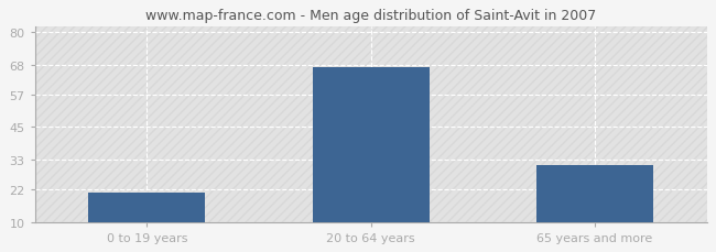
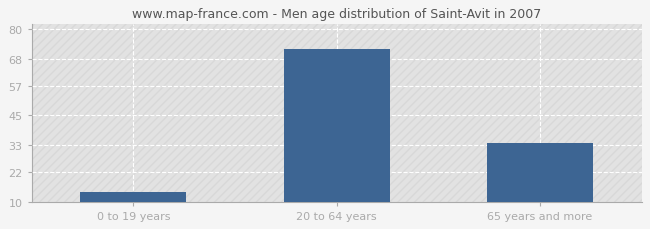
0 to 19 years: 21 -> 14
20 to 64 years: 67 -> 72
65 years and more: 31 -> 34
